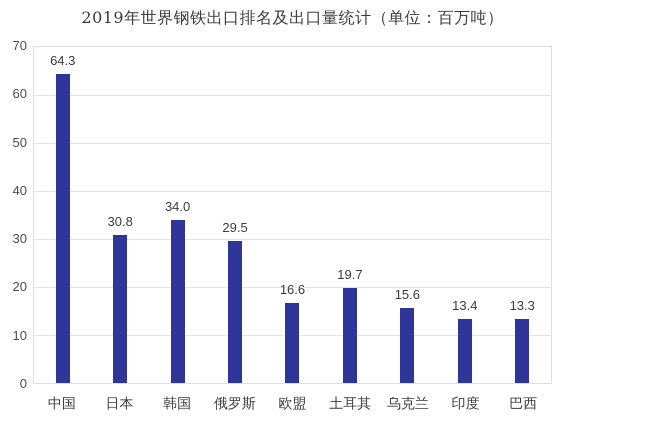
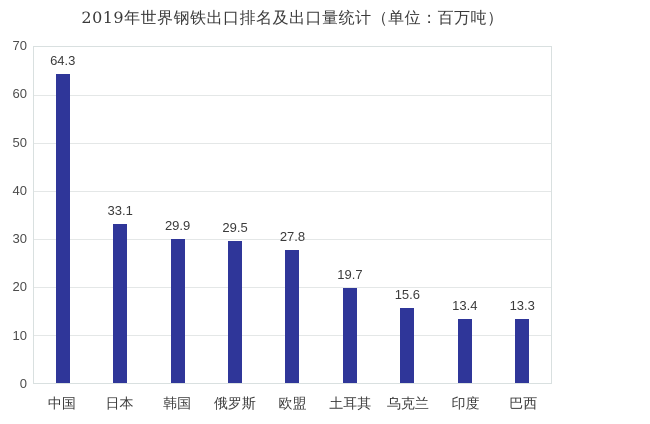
日本: 30.8 -> 33.1
韩国: 34.0 -> 29.9
欧盟: 16.6 -> 27.8
